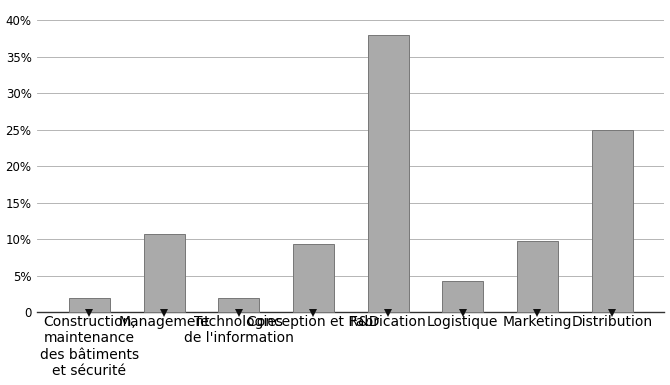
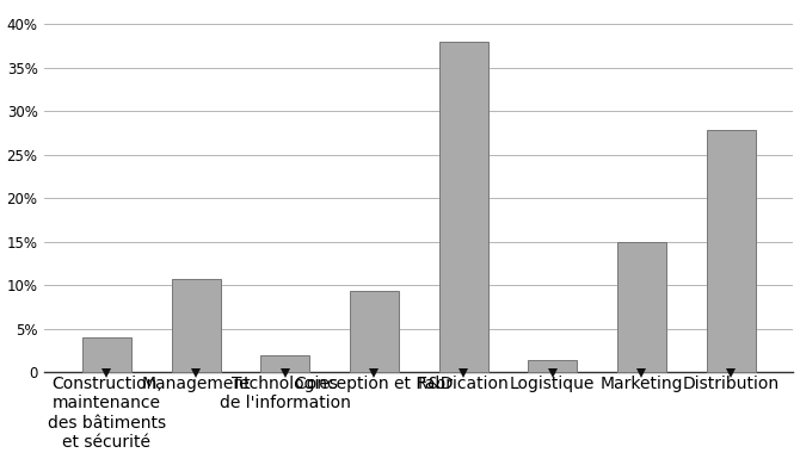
Construction, maintenance des bâtiments et sécurité: 2.0% -> 4.0%
Logistique: 4.3% -> 1.4%
Marketing: 9.8% -> 15.0%
Distribution: 25.0% -> 27.8%
